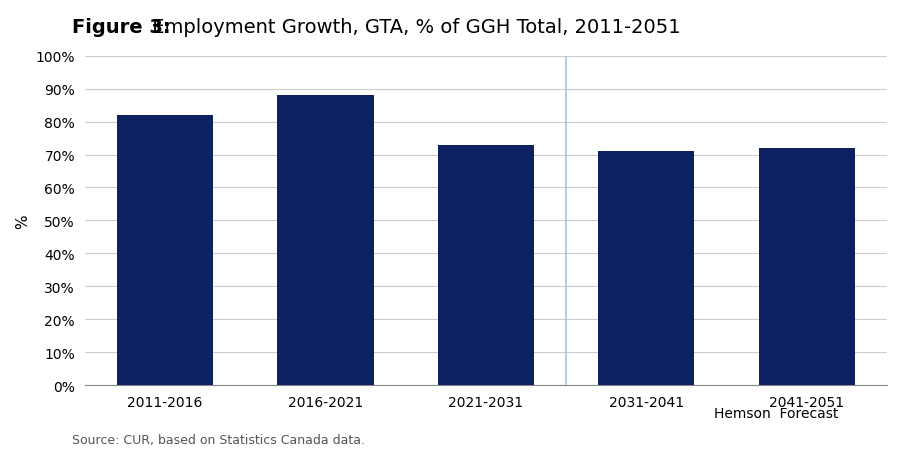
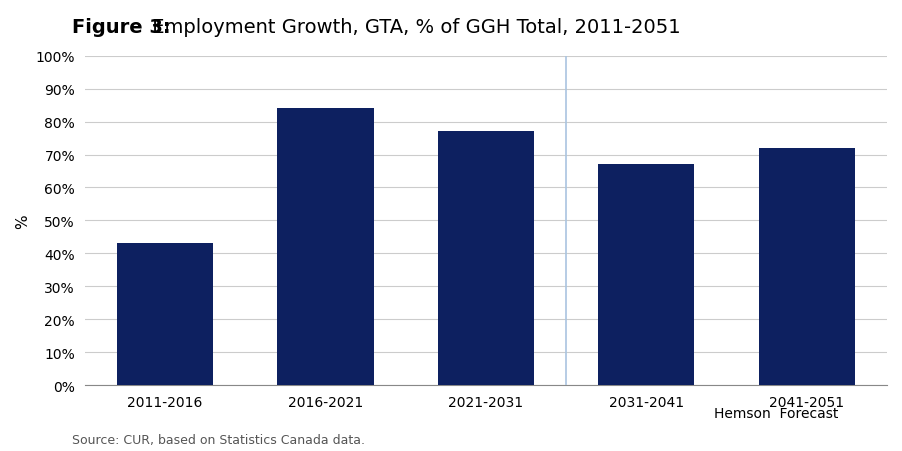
2011-2016: 82% -> 43%
2016-2021: 88% -> 84%
2021-2031: 73% -> 77%
2031-2041: 71% -> 67%
